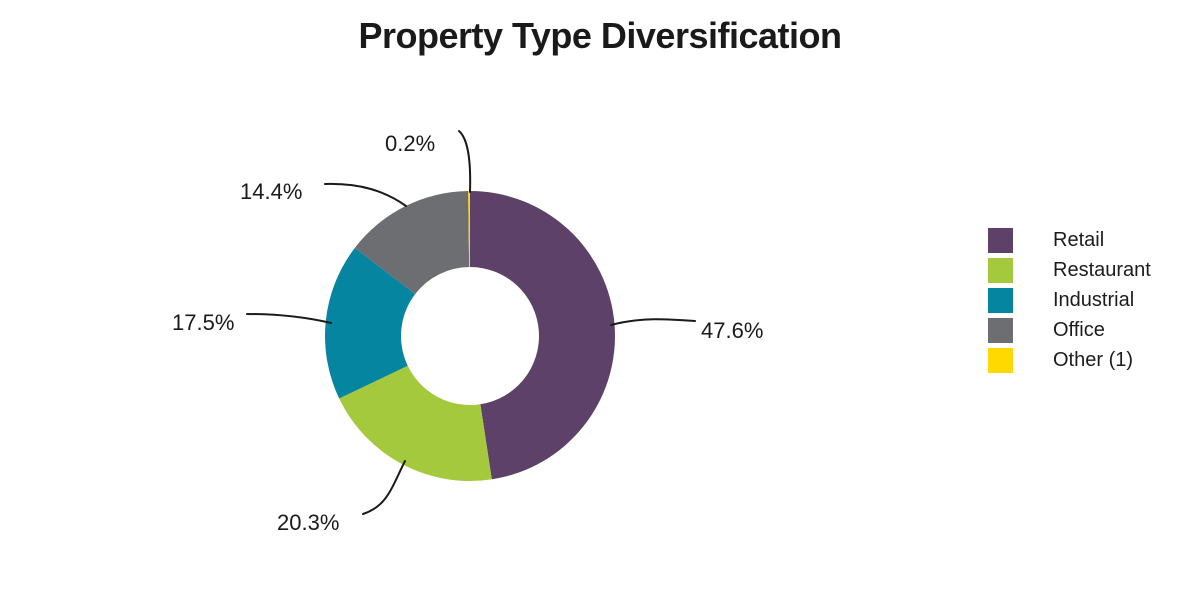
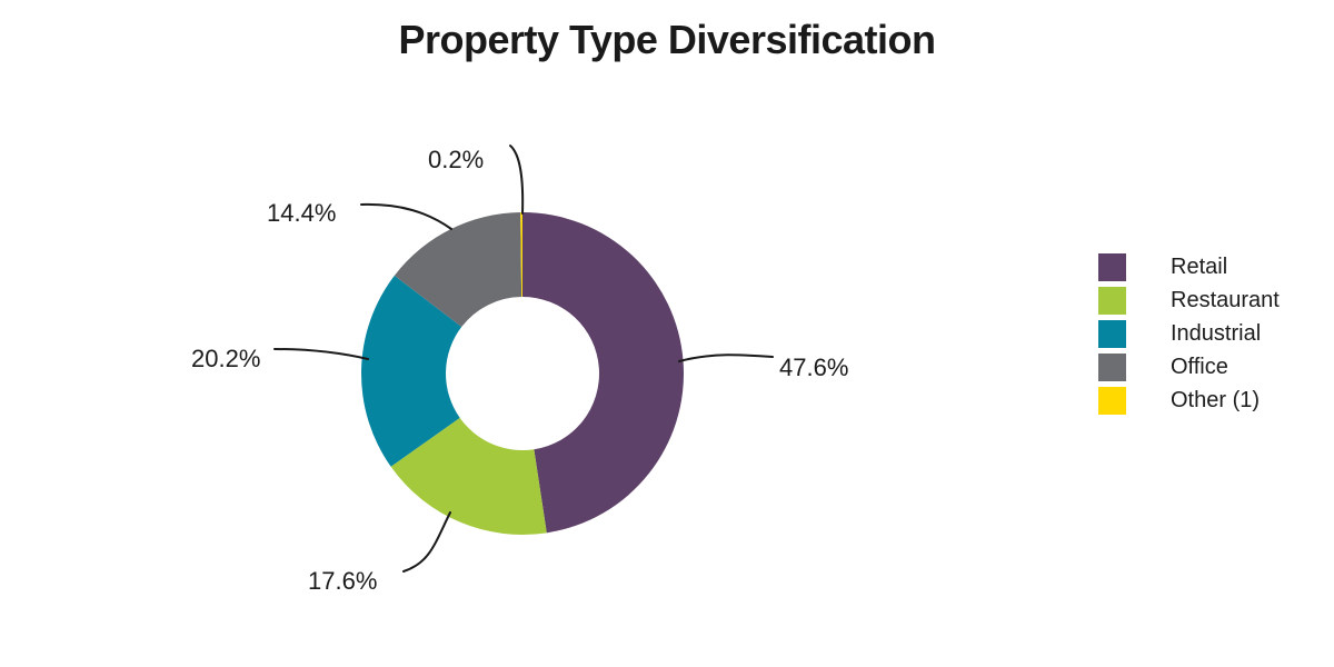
Restaurant: 20.3% -> 17.6%
Industrial: 17.5% -> 20.2%
